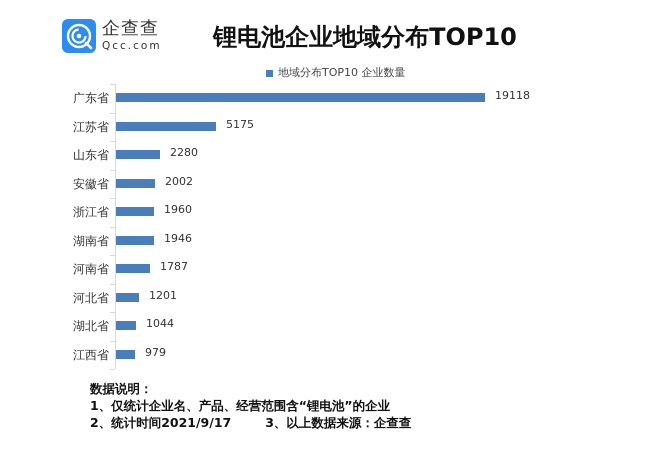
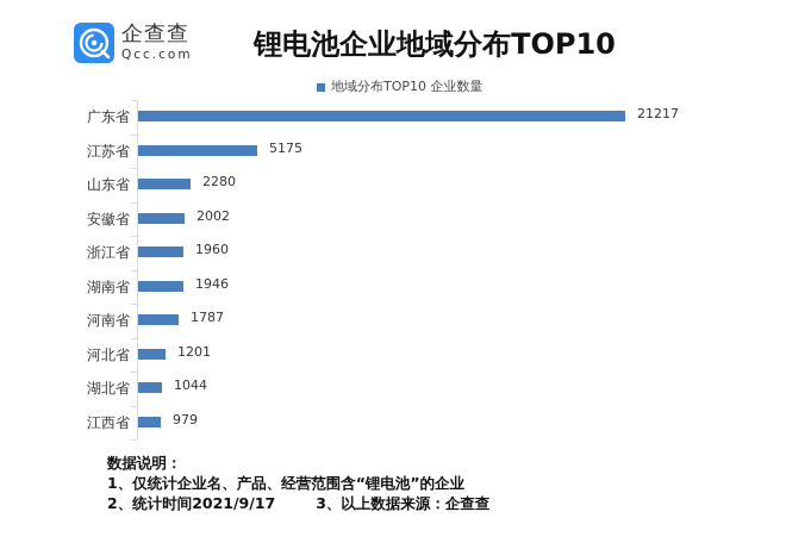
广东省: 19118 -> 21217
